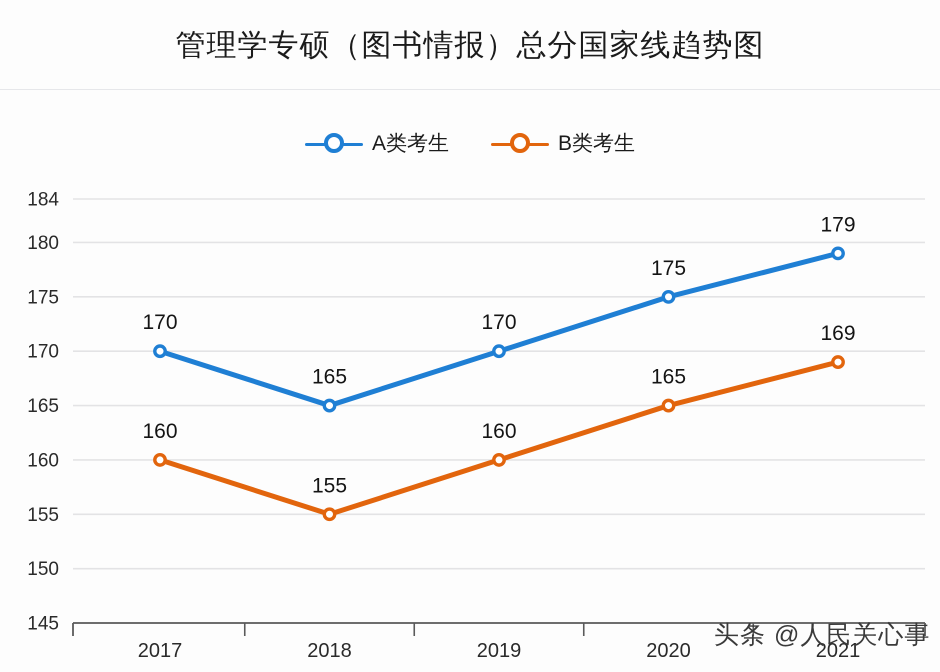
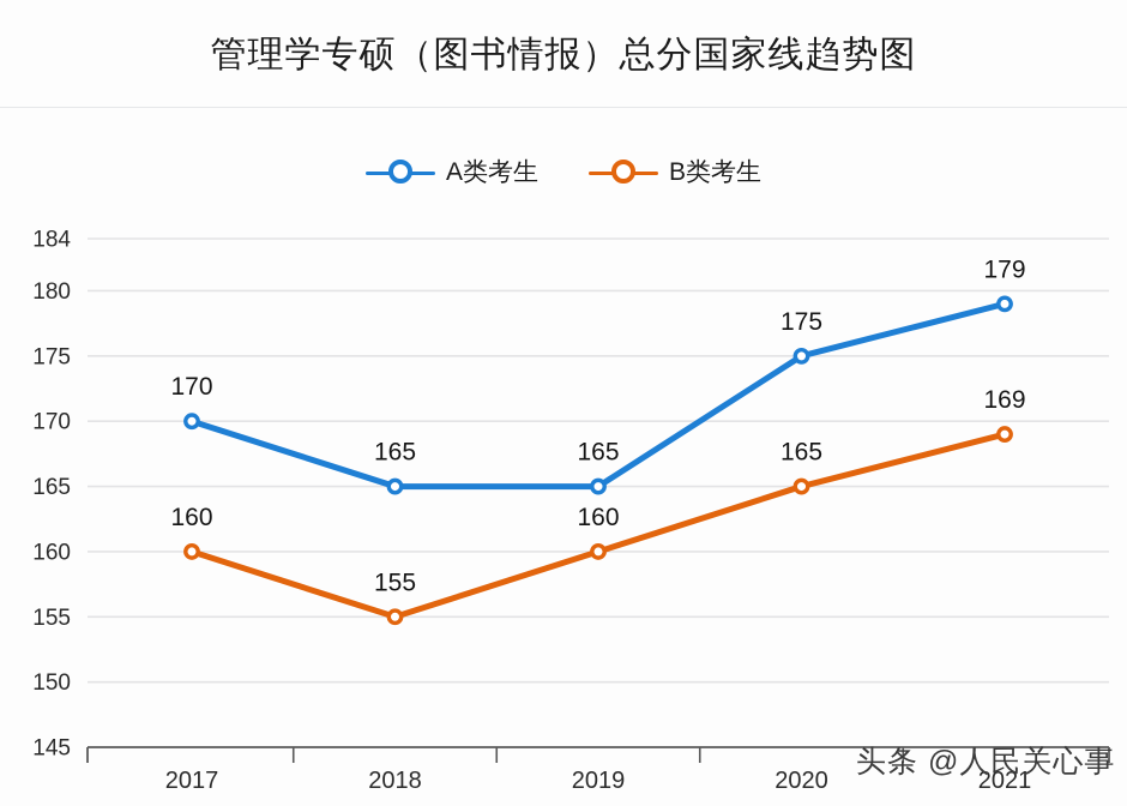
A类考生/2019: 170 -> 165
